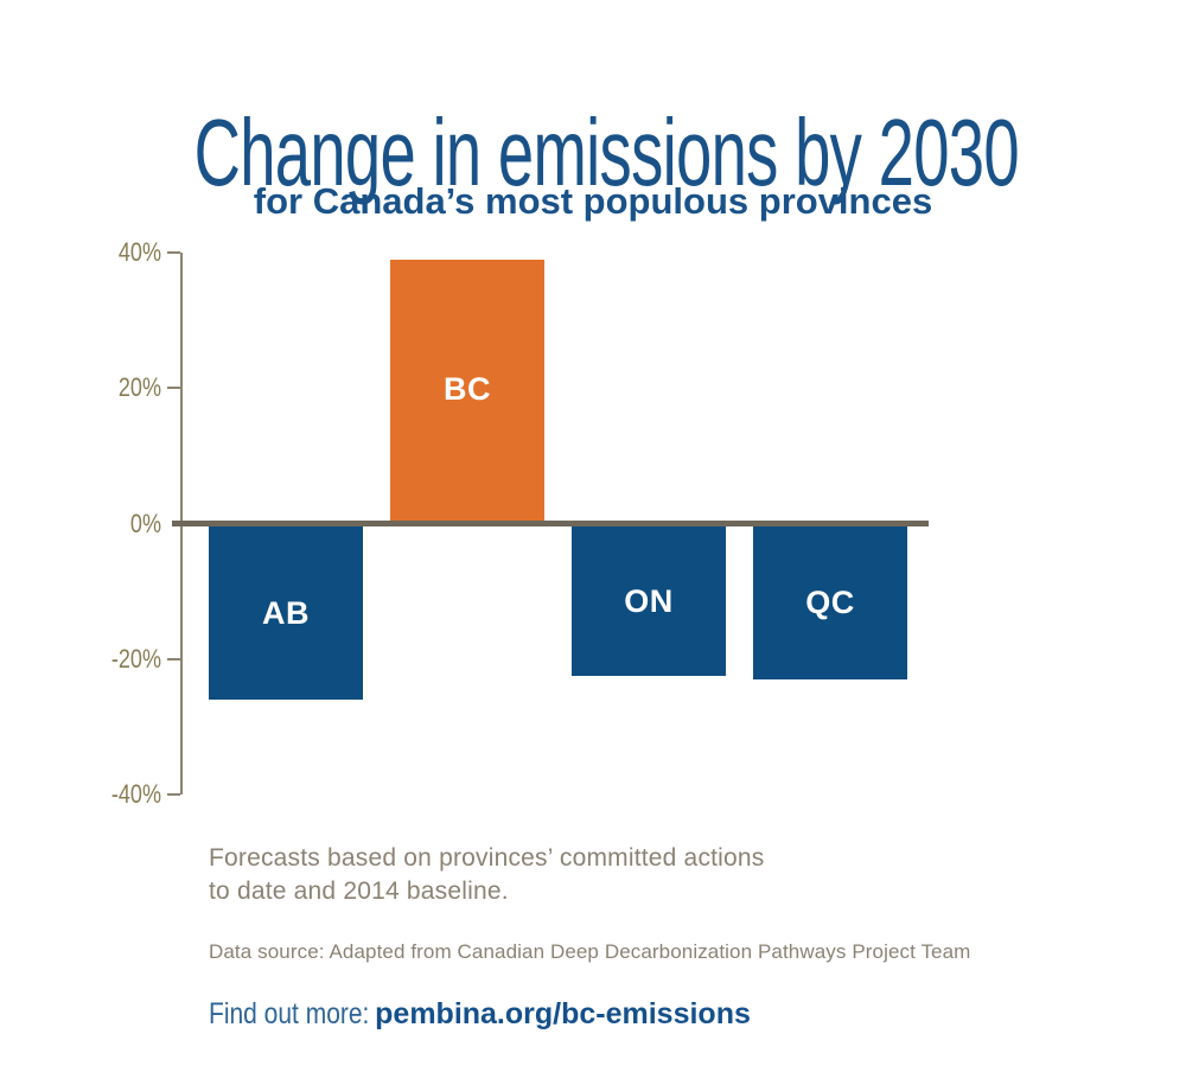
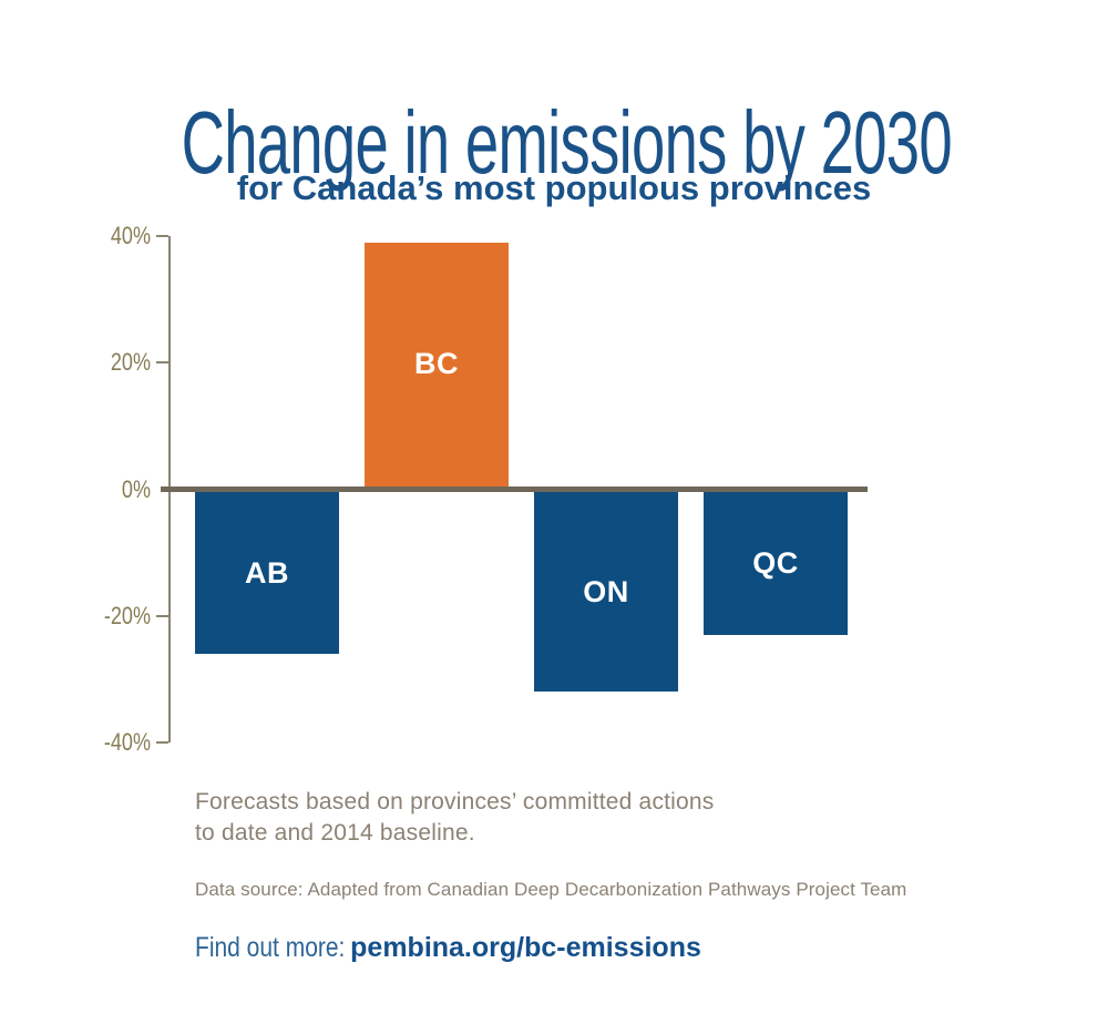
ON: -22% -> -32%
